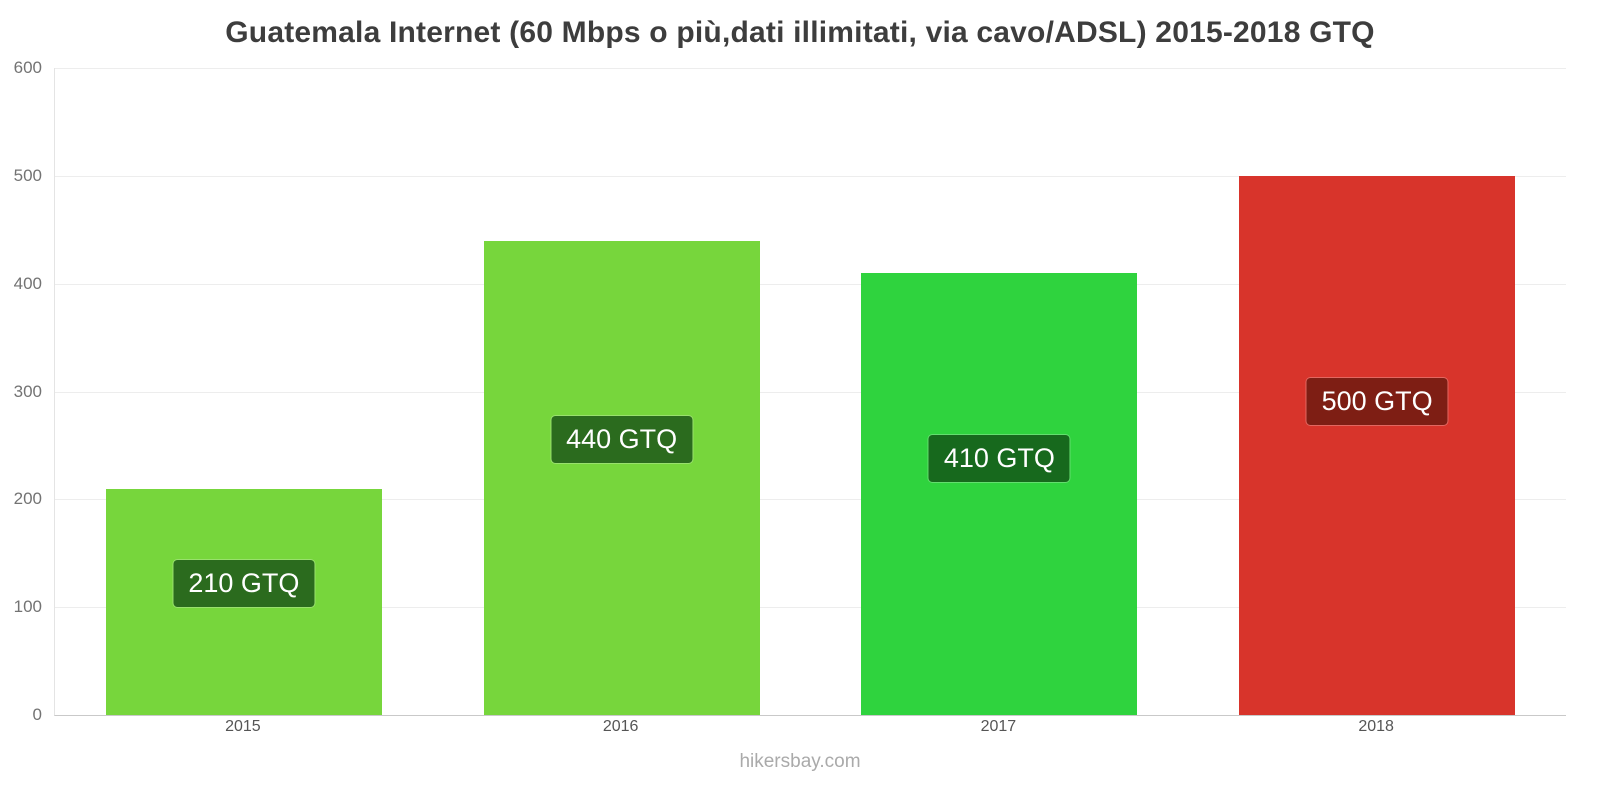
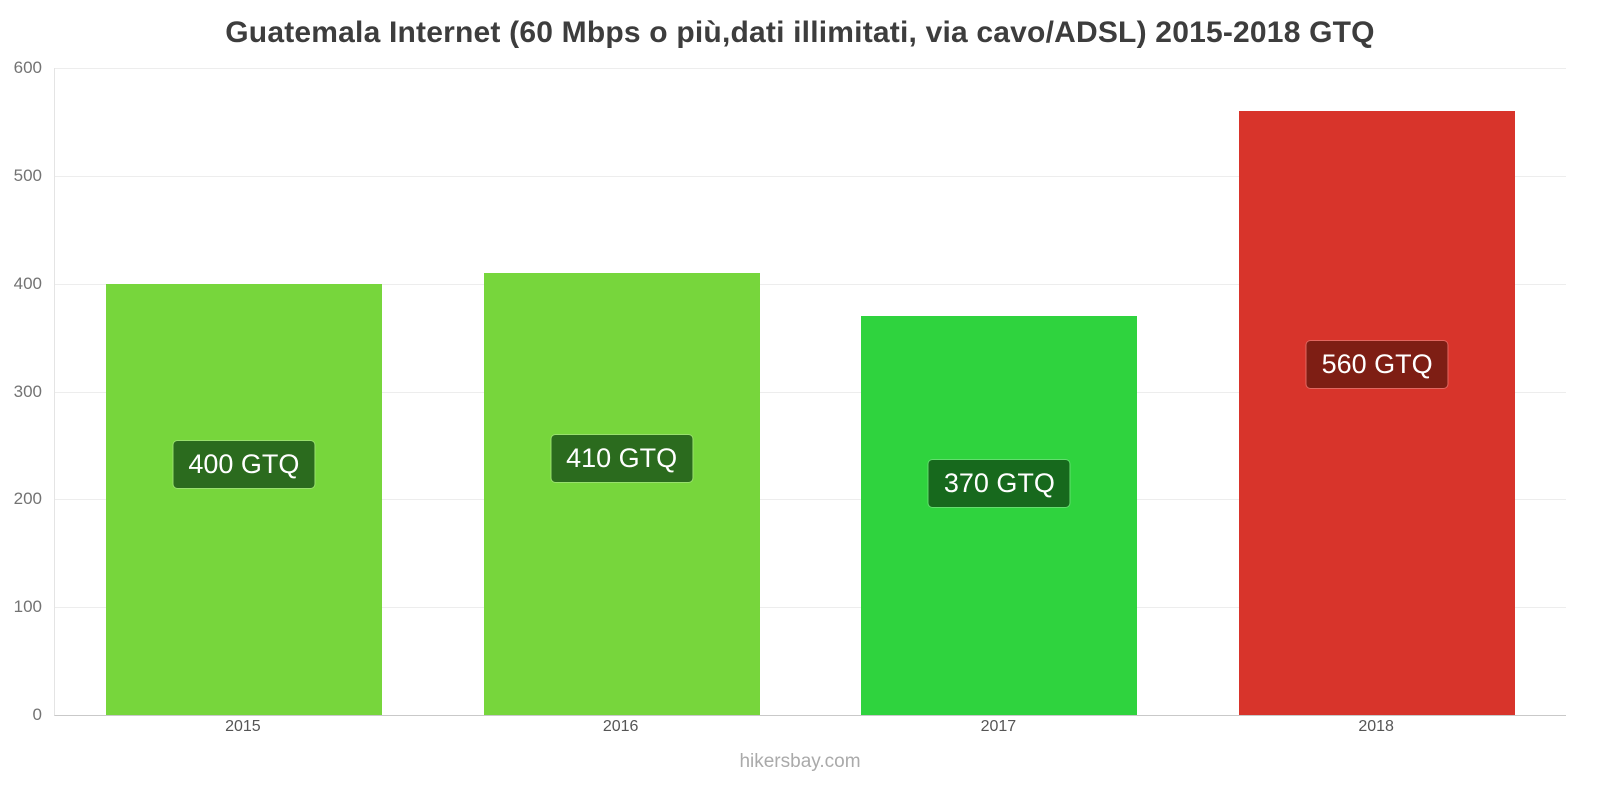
2015: 210 -> 400
2016: 440 -> 410
2017: 410 -> 370
2018: 500 -> 560
